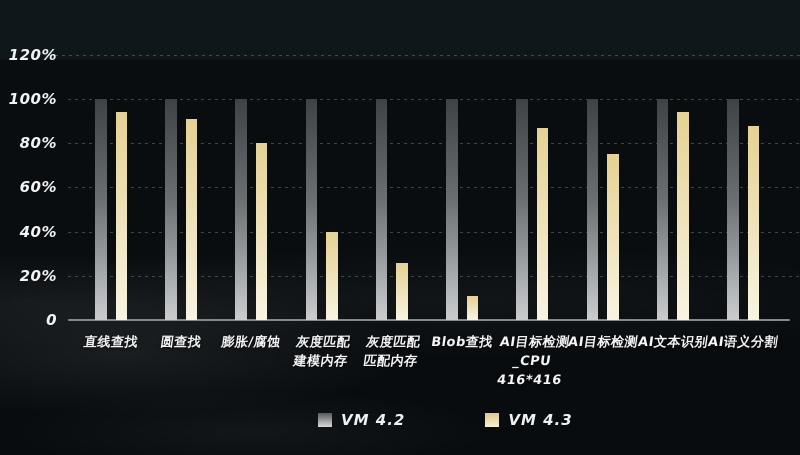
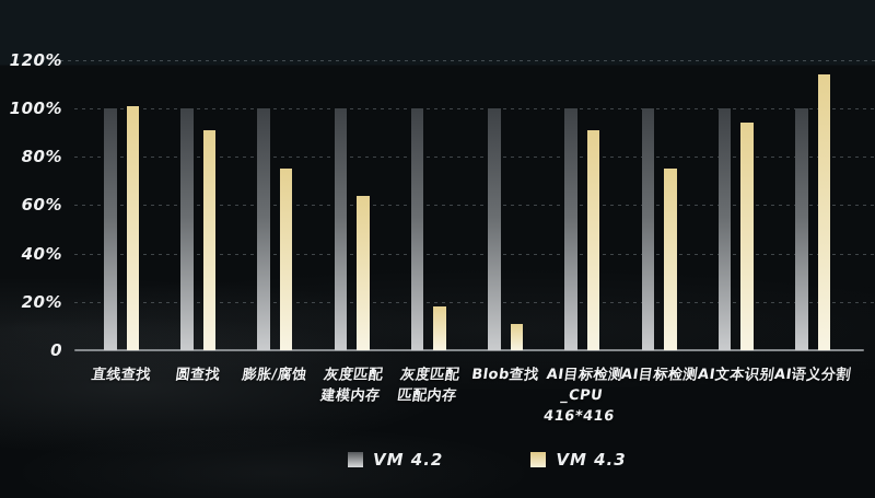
VM 4.3/直线查找: 94% -> 101%
VM 4.3/膨胀/腐蚀: 80% -> 75%
VM 4.3/灰度匹配 建模内存: 40% -> 64%
VM 4.3/灰度匹配 匹配内存: 26% -> 18%
VM 4.3/AI目标检测 _CPU 416*416: 87% -> 91%
VM 4.3/AI语义分割: 88% -> 114%
